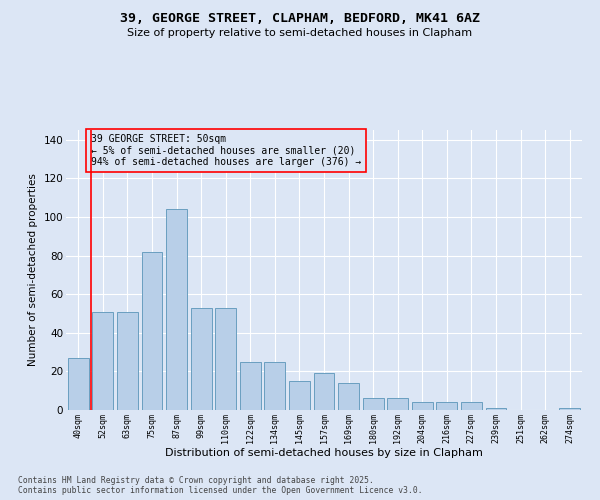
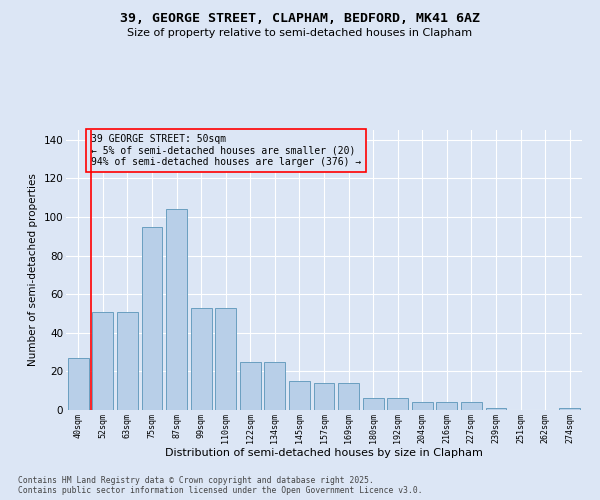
75sqm: 82 -> 95
157sqm: 19 -> 14
